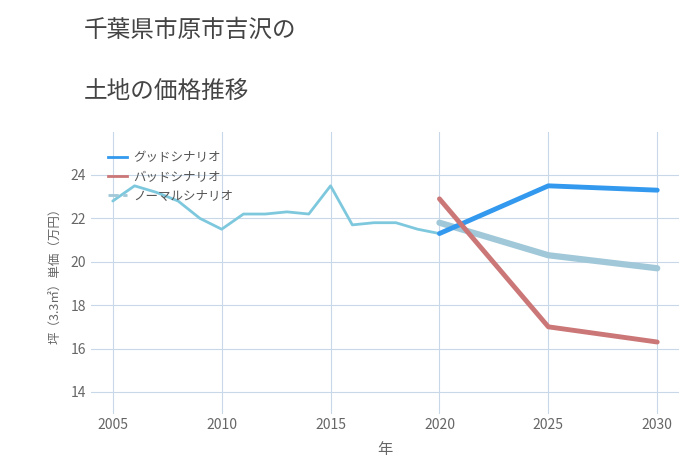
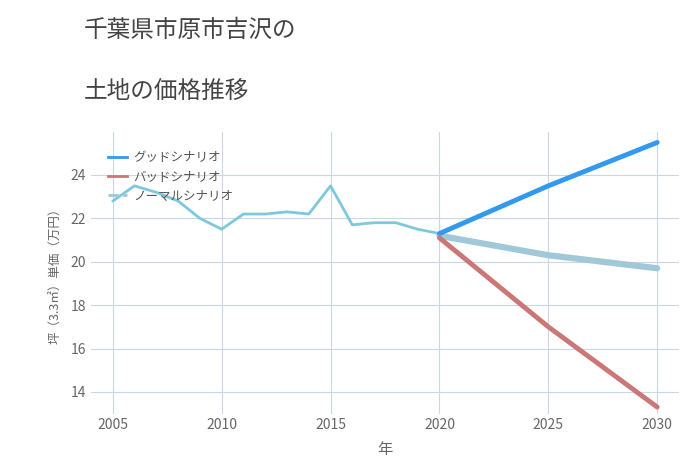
バッドシナリオ/2020: 22.9 -> 21.1
ノーマルシナリオ/2020: 21.8 -> 21.2
グッドシナリオ/2030: 23.3 -> 25.5
バッドシナリオ/2030: 16.3 -> 13.3
